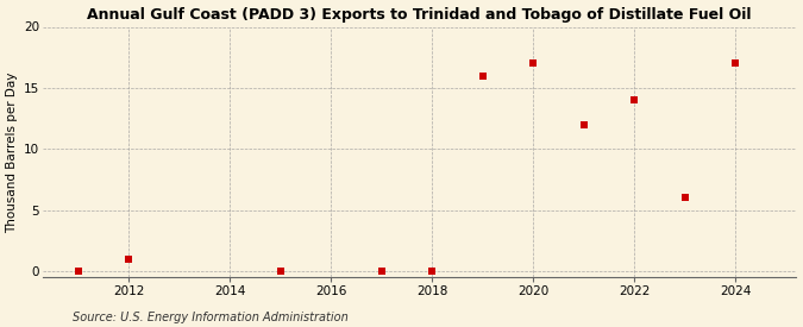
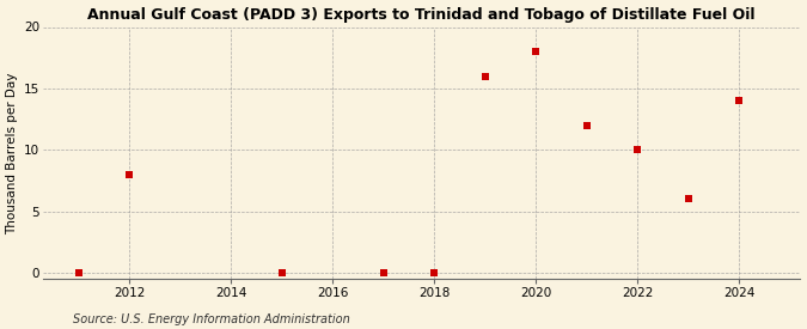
2012: 1 -> 8
2020: 17 -> 18
2022: 14 -> 10
2024: 17 -> 14
